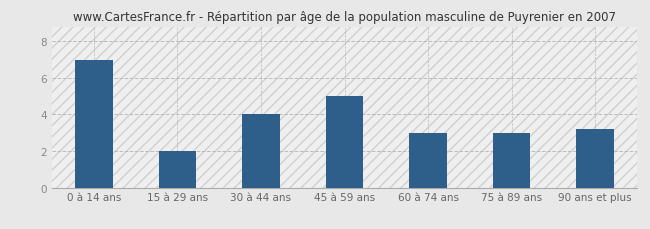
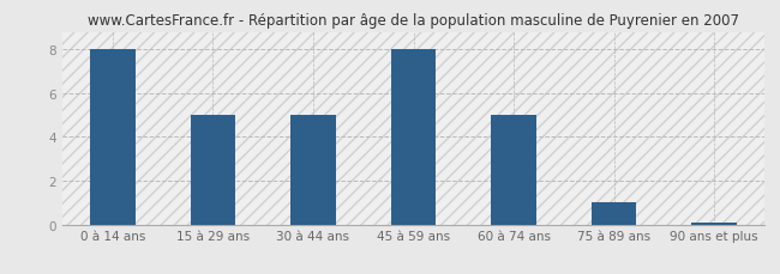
0 à 14 ans: 7.0 -> 8.0
15 à 29 ans: 2.0 -> 5.0
30 à 44 ans: 4.0 -> 5.0
45 à 59 ans: 5.0 -> 8.0
60 à 74 ans: 3.0 -> 5.0
75 à 89 ans: 3.0 -> 1.0
90 ans et plus: 3.2 -> 0.1
